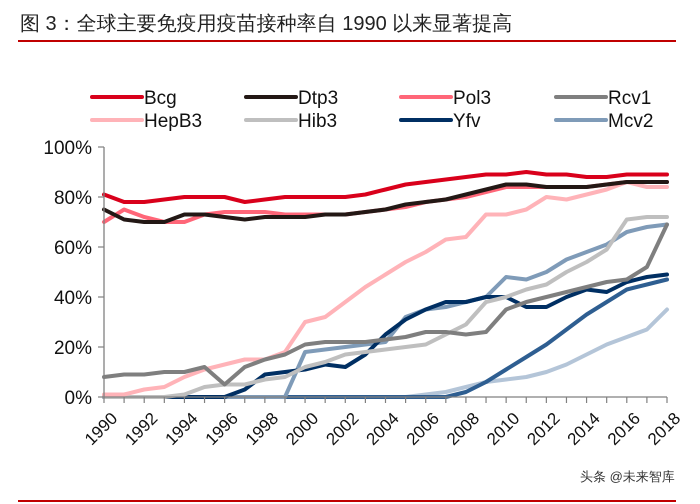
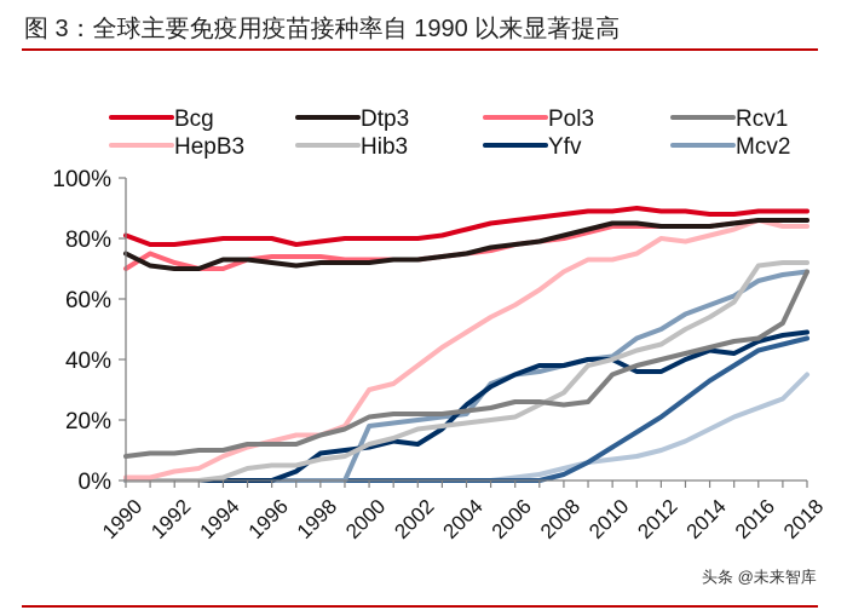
Rcv1/1996: 5% -> 12%
HepB3/2008: 64% -> 69%
Mcv2/2010: 48% -> 41%
